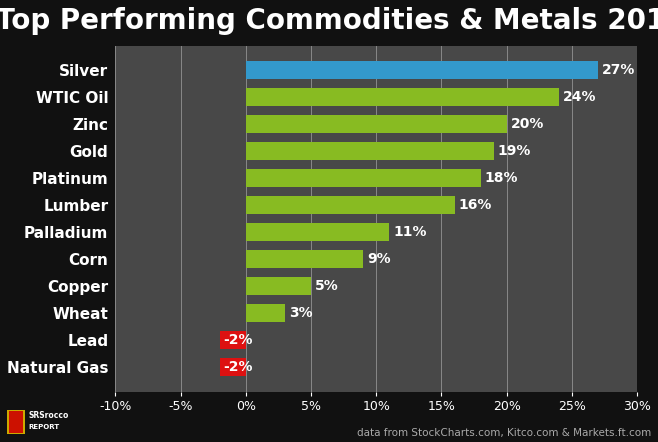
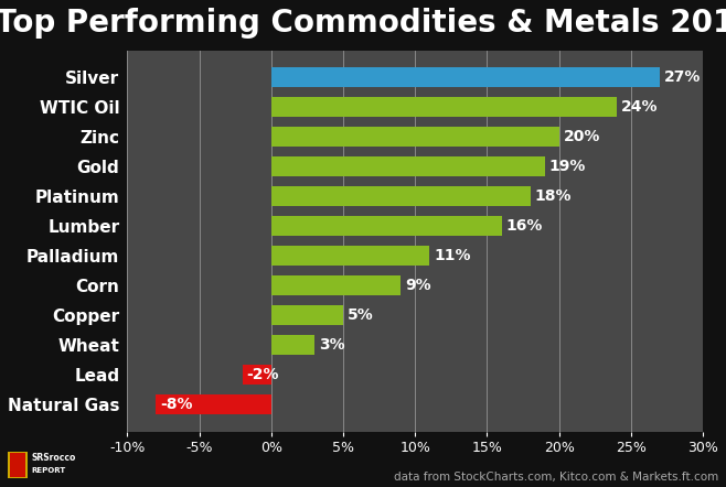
Natural Gas: -2% -> -8%
